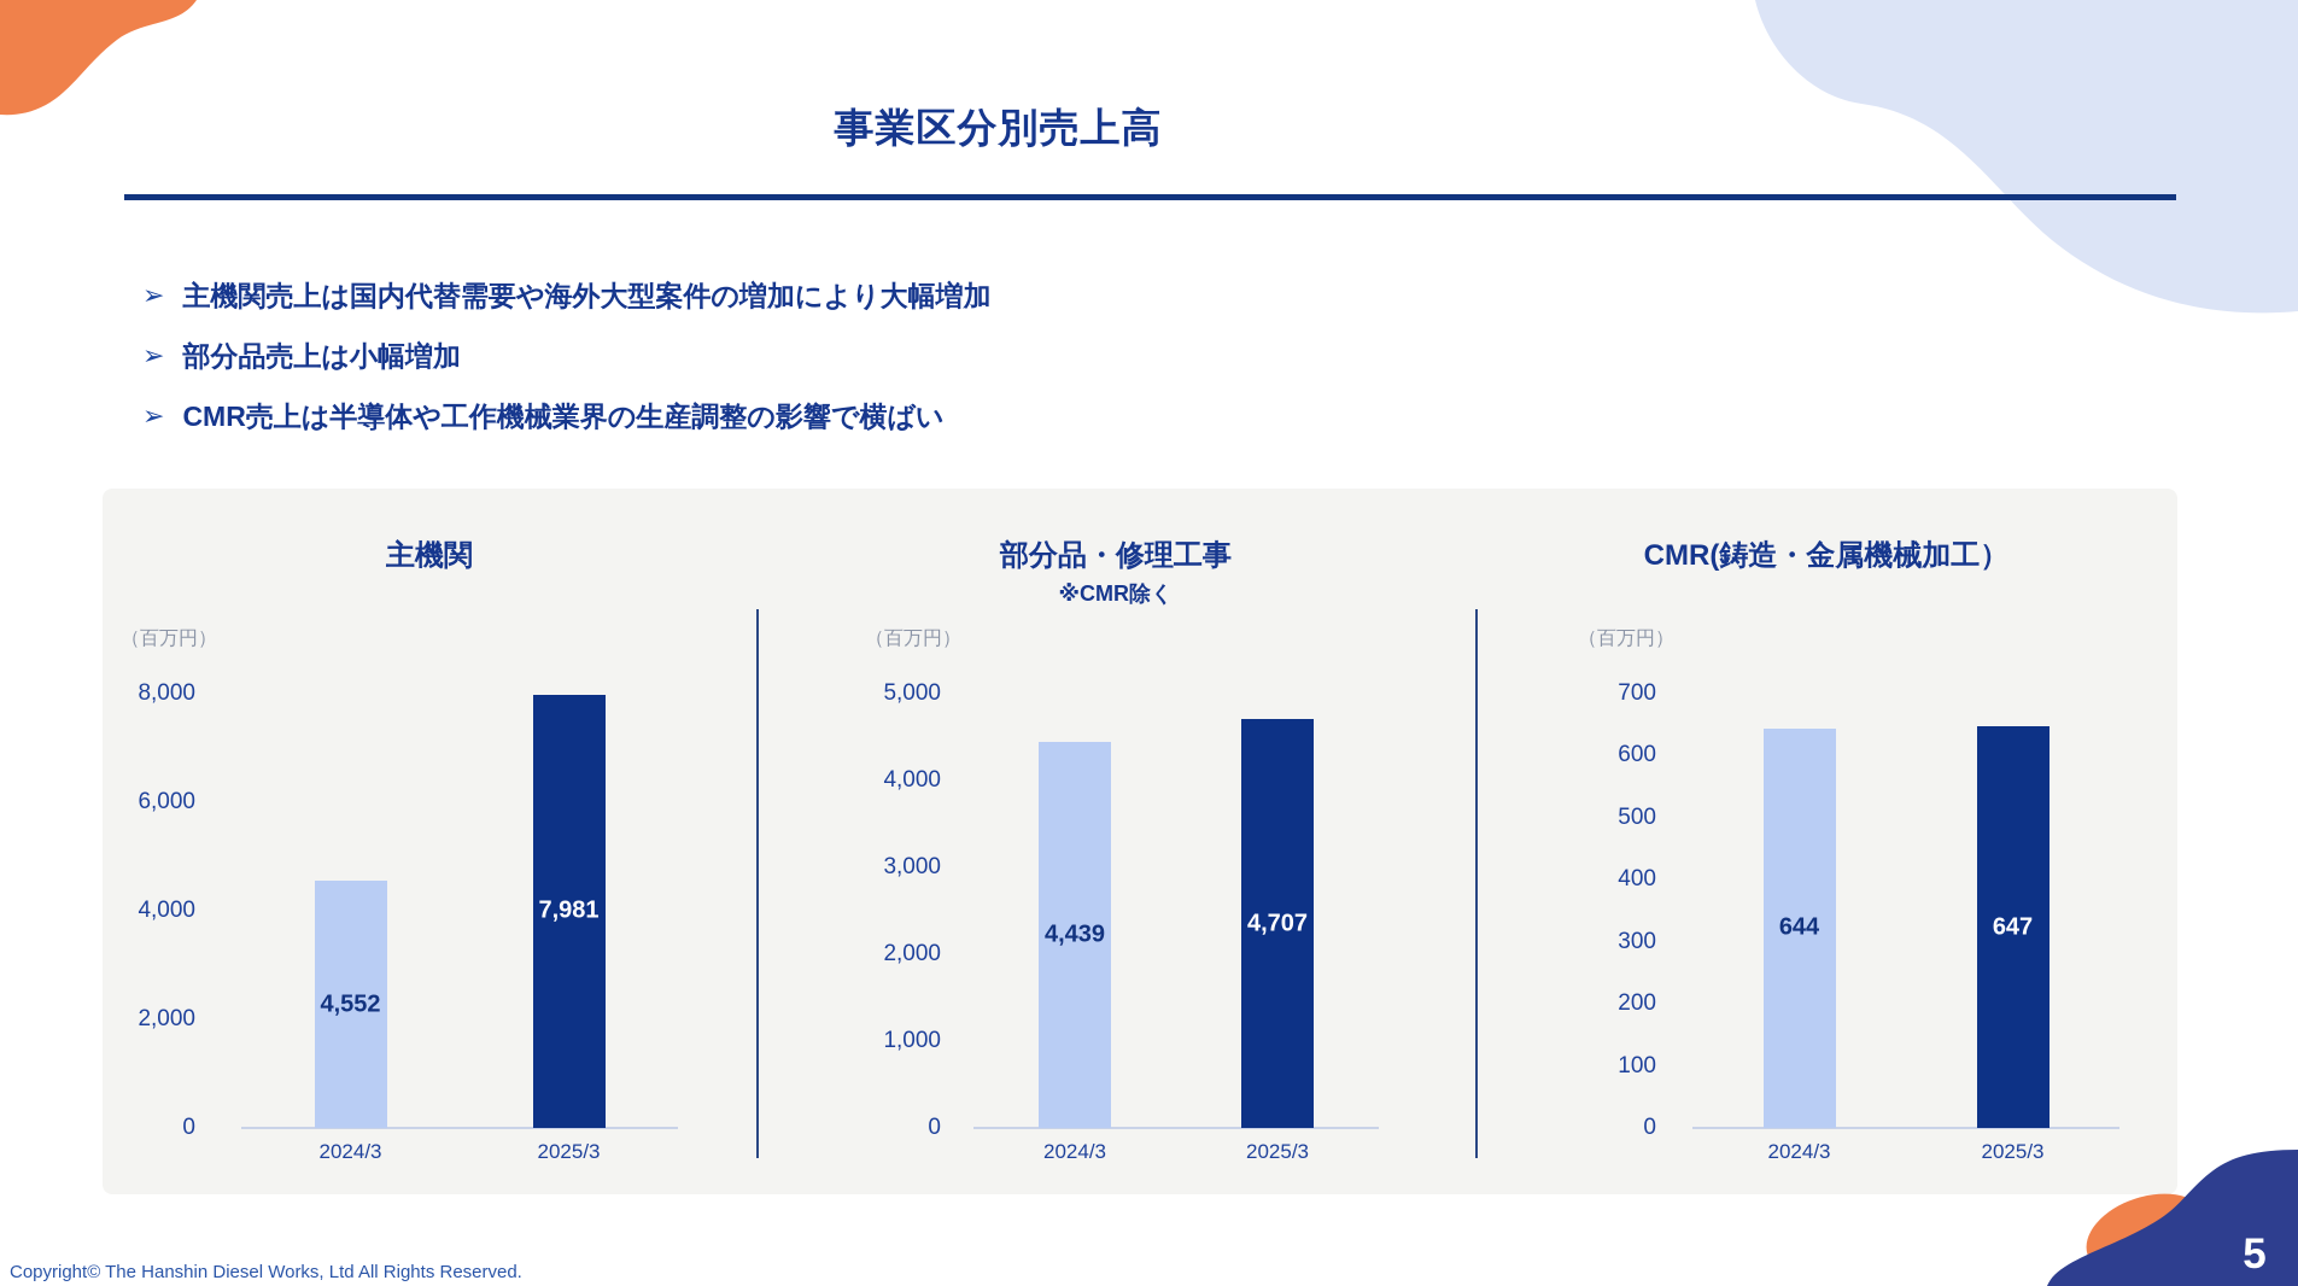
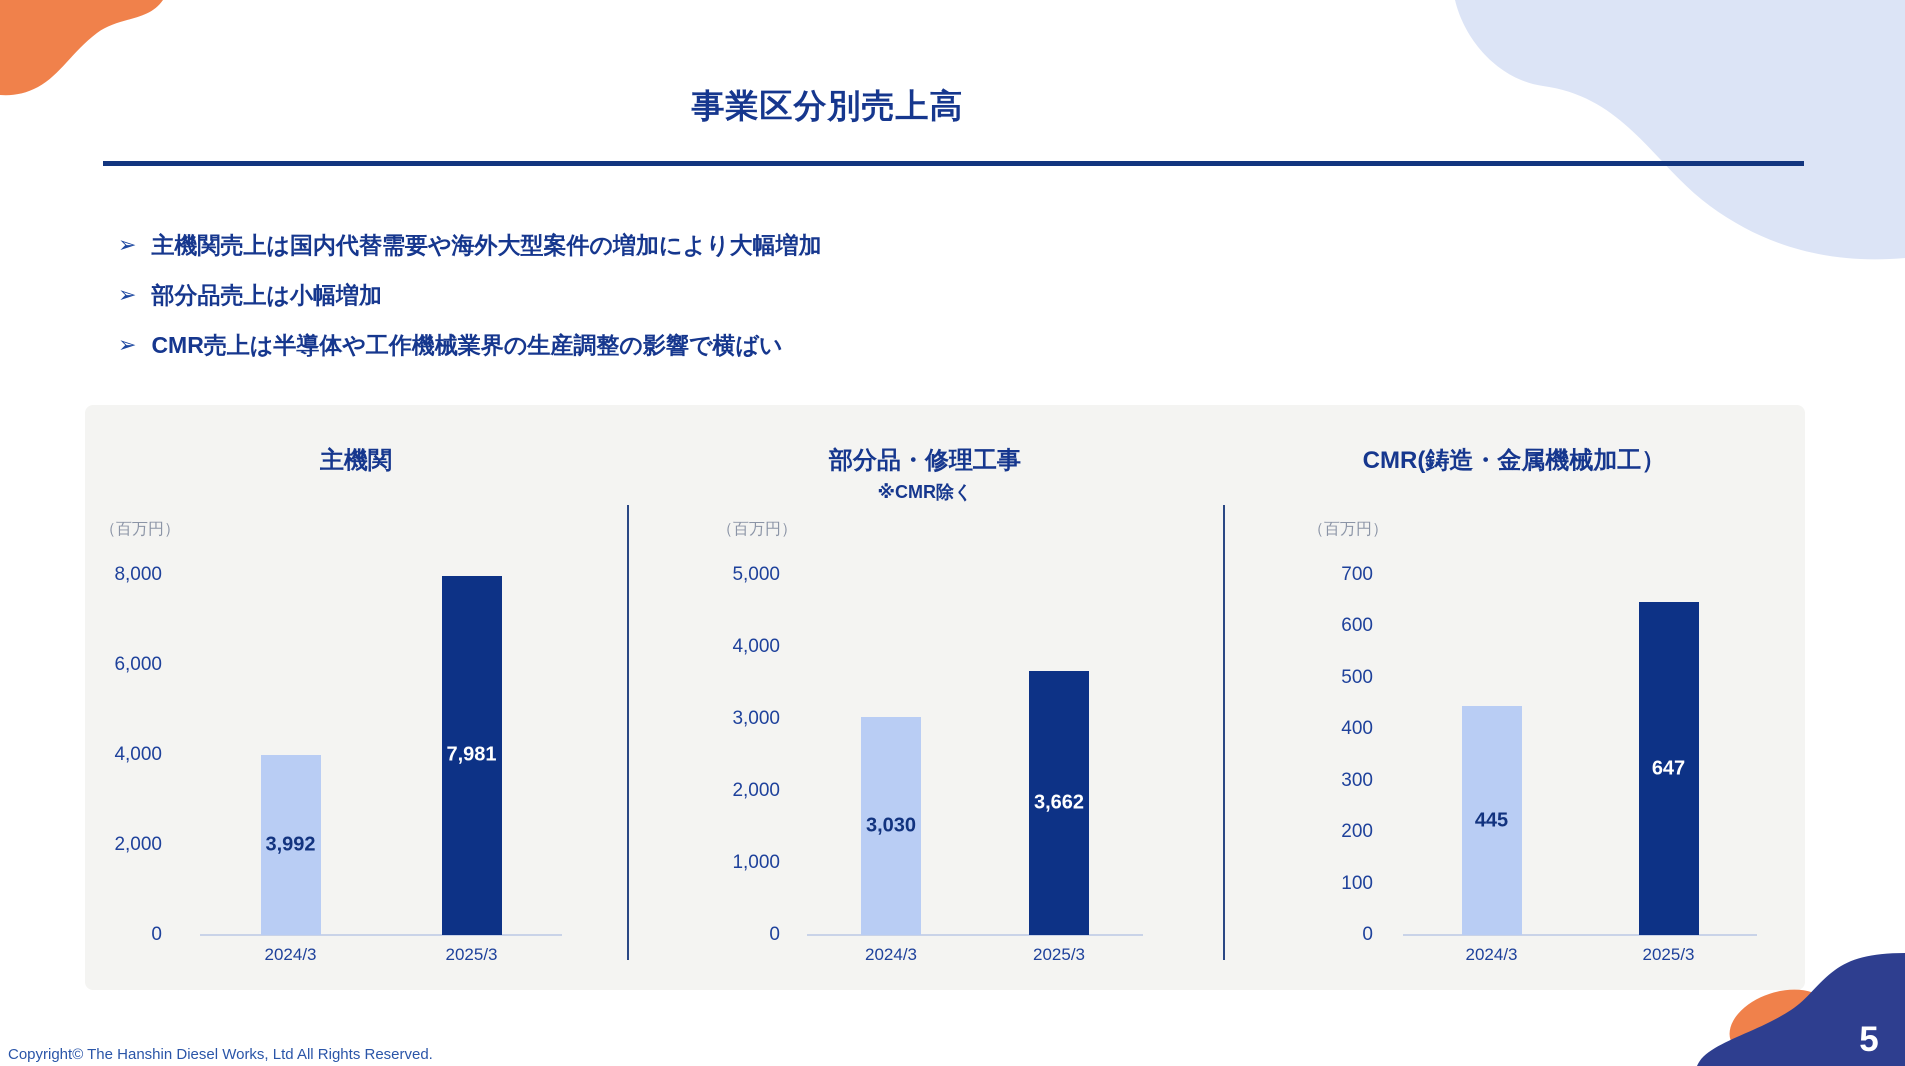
主機関/2024/3: 4,552 -> 3,992
部分品・修理工事/2024/3: 4,439 -> 3,030
部分品・修理工事/2025/3: 4,707 -> 3,662
CMR(鋳造・金属機械加工）/2024/3: 644 -> 445
